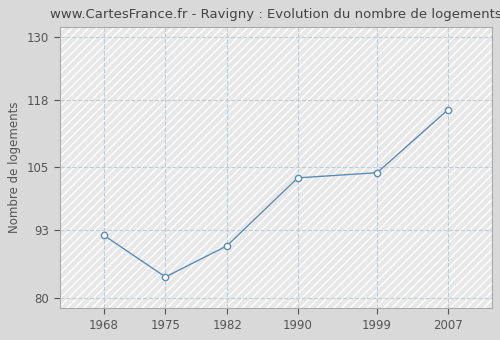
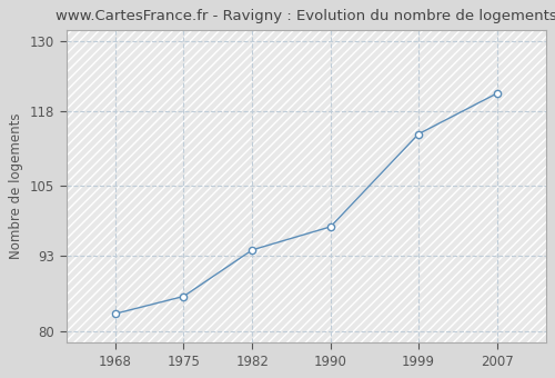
1968: 92 -> 83
1975: 84 -> 86
1982: 90 -> 94
1990: 103 -> 98
1999: 104 -> 114
2007: 116 -> 121
